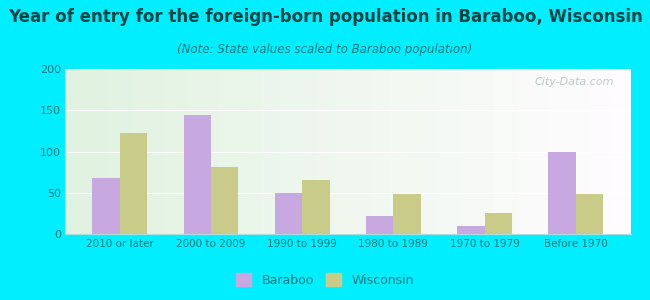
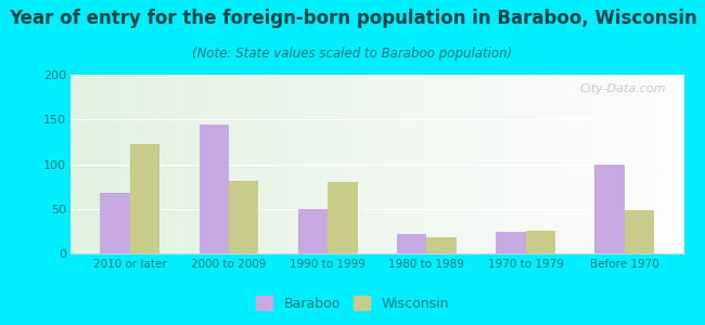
Wisconsin/1990 to 1999: 66 -> 80
Wisconsin/1980 to 1989: 48 -> 18
Baraboo/1970 to 1979: 10 -> 24
